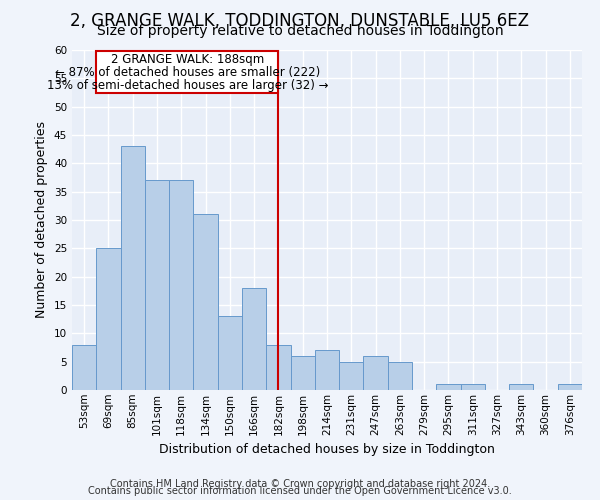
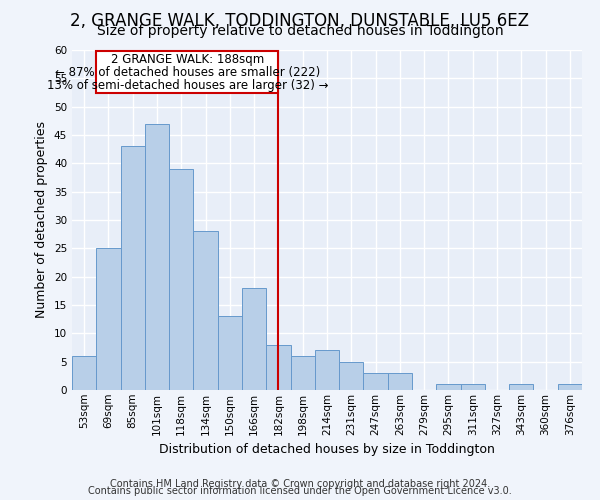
53sqm: 8 -> 6
101sqm: 37 -> 47
118sqm: 37 -> 39
134sqm: 31 -> 28
247sqm: 6 -> 3
263sqm: 5 -> 3
